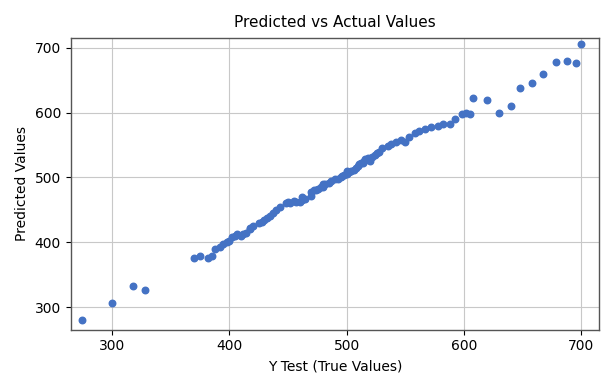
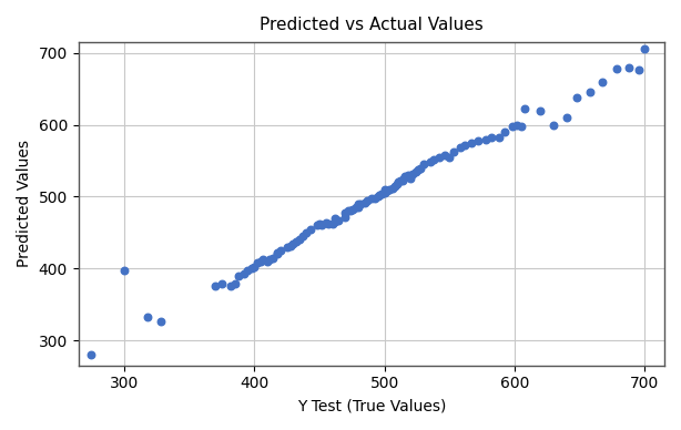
300: 307 -> 398
